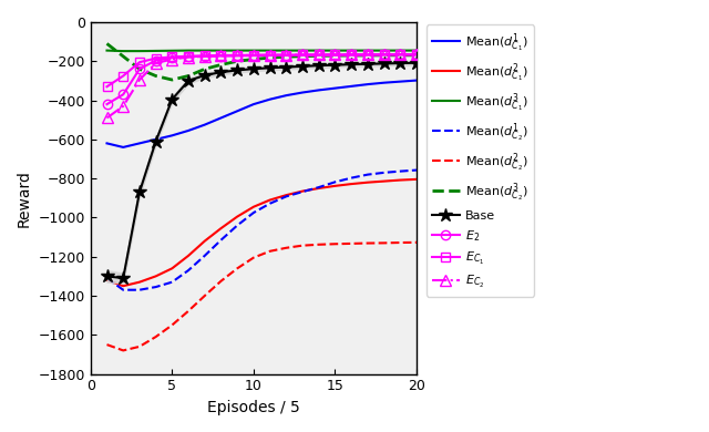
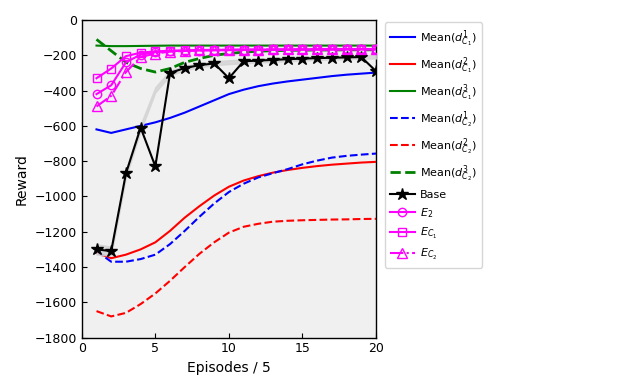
Base/5: -400 -> -830
Base/10: -240 -> -330
Base/20: -210 -> -290
